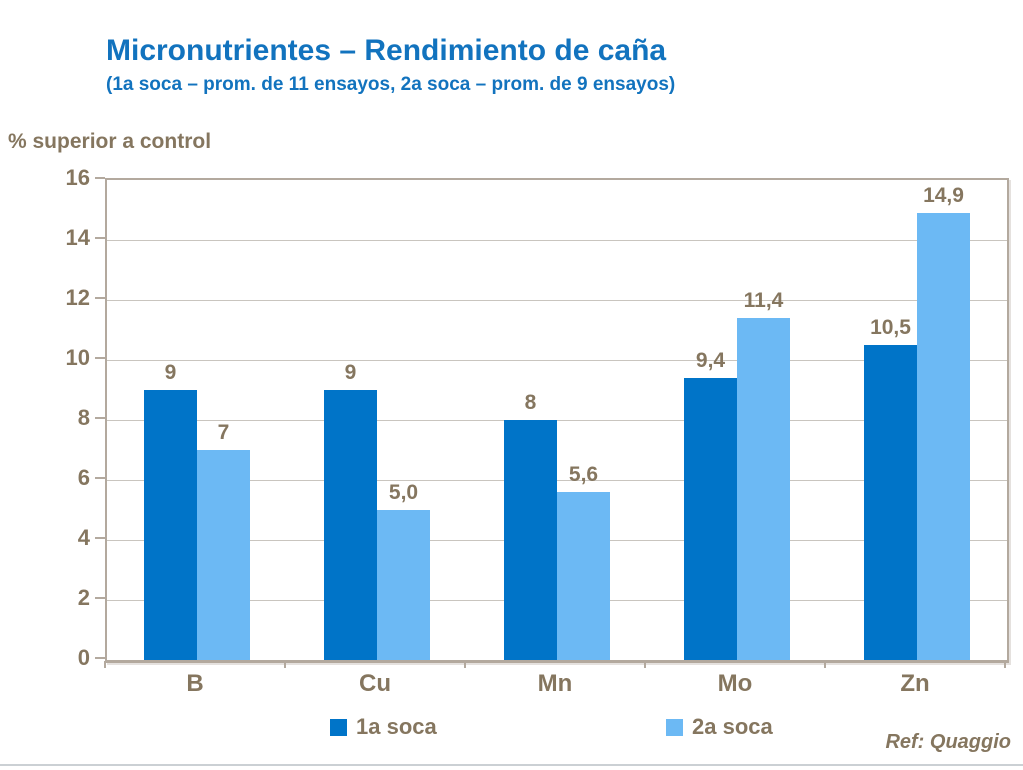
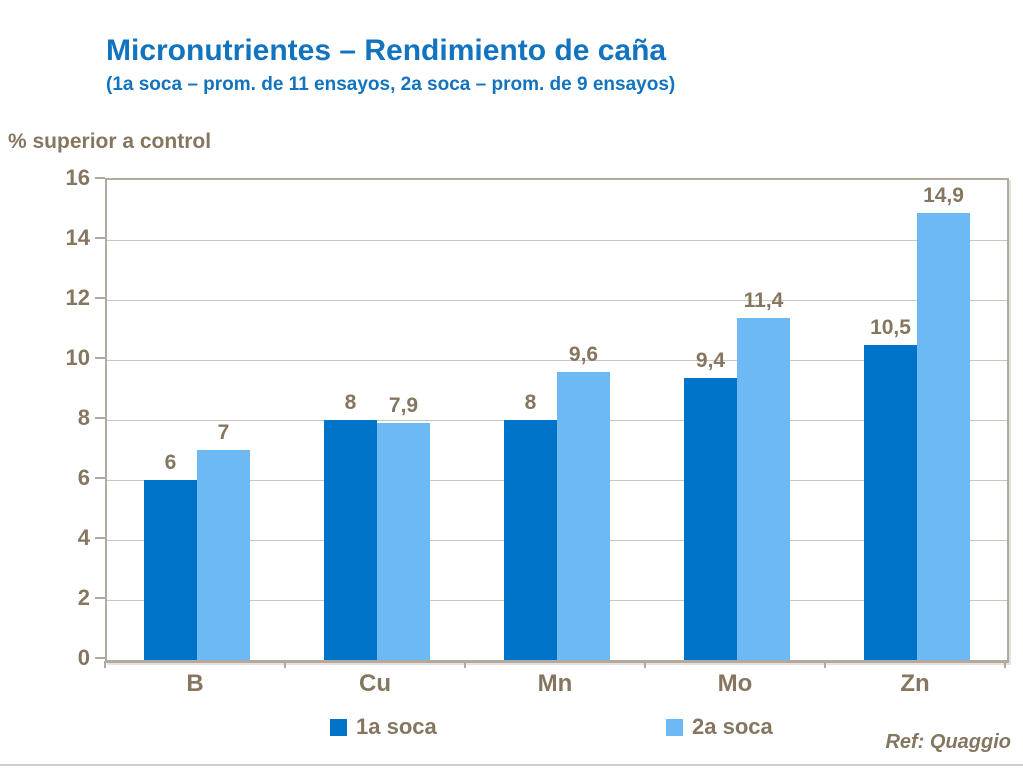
1a soca/B: 9 -> 6
1a soca/Cu: 9 -> 8
2a soca/Cu: 5,0 -> 7,9
2a soca/Mn: 5,6 -> 9,6
